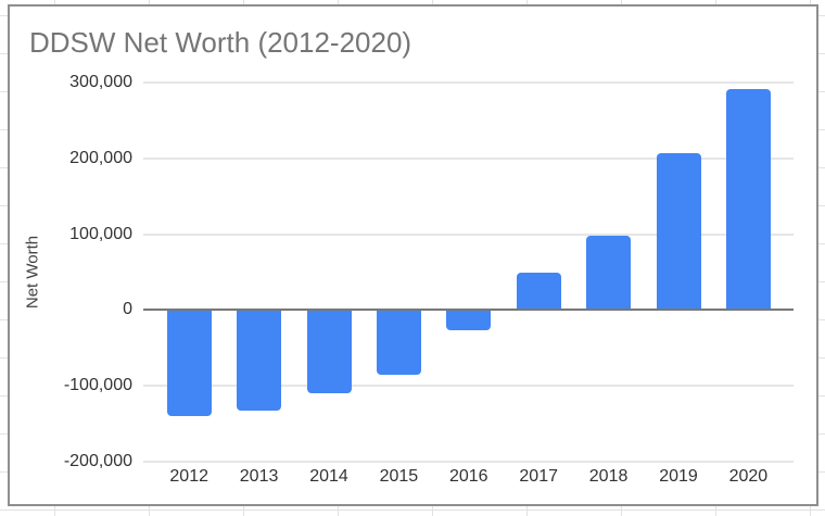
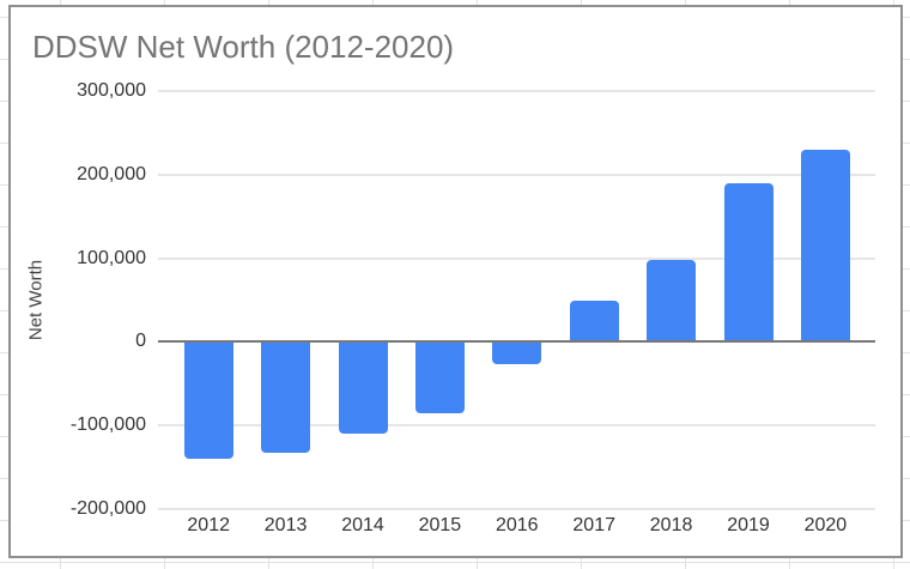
2019: 210000 -> 190000
2020: 290000 -> 230000
